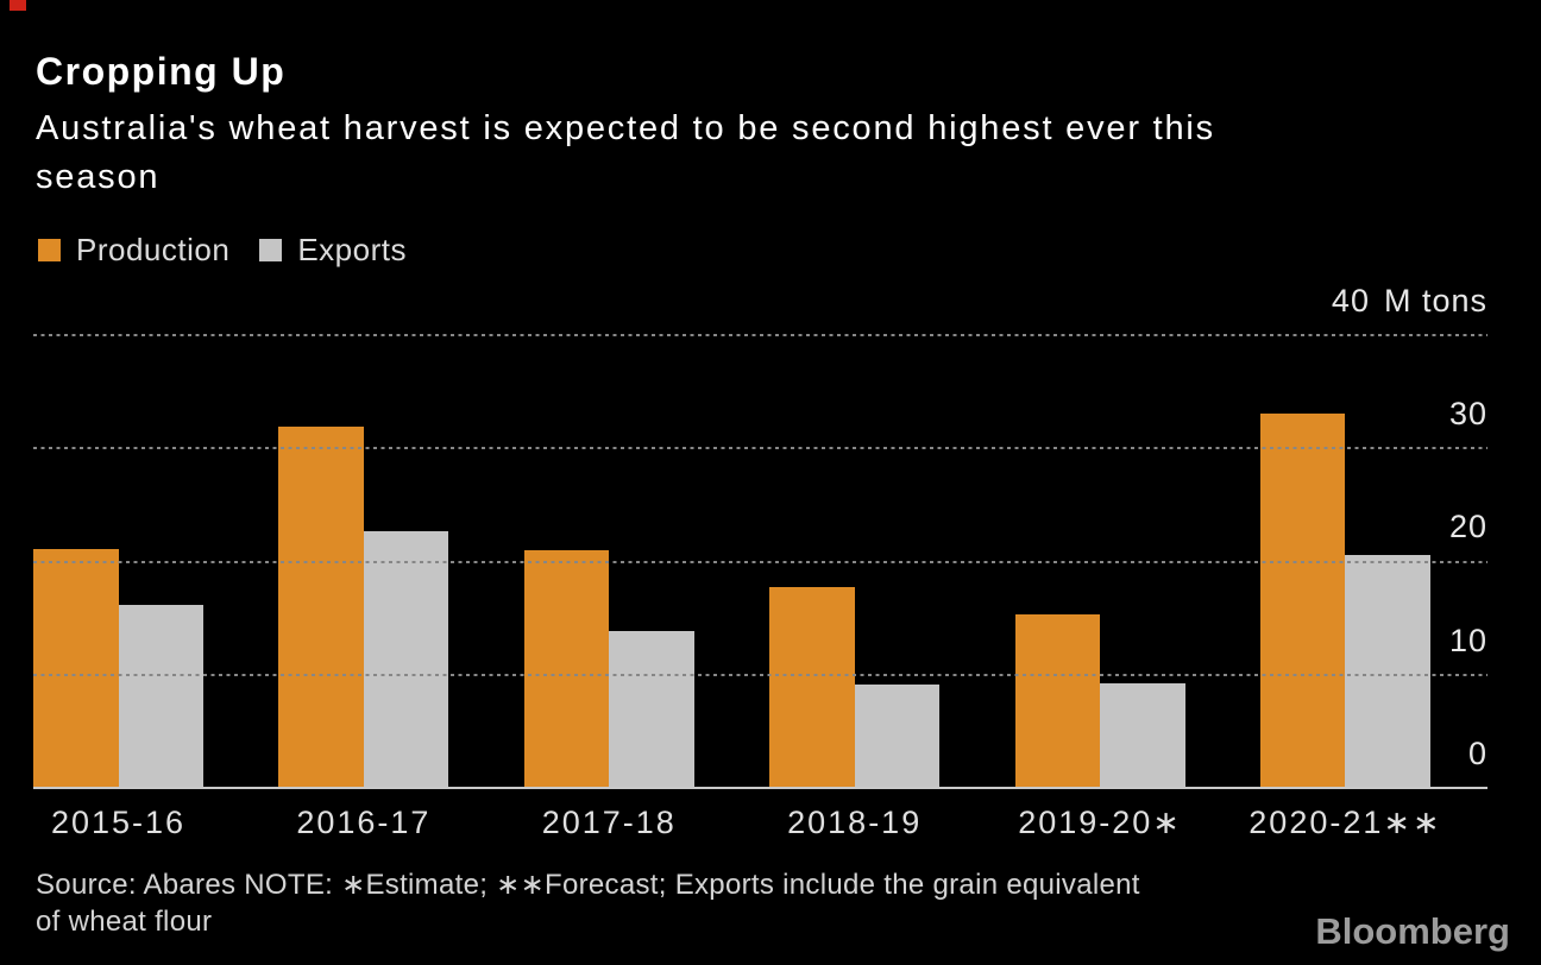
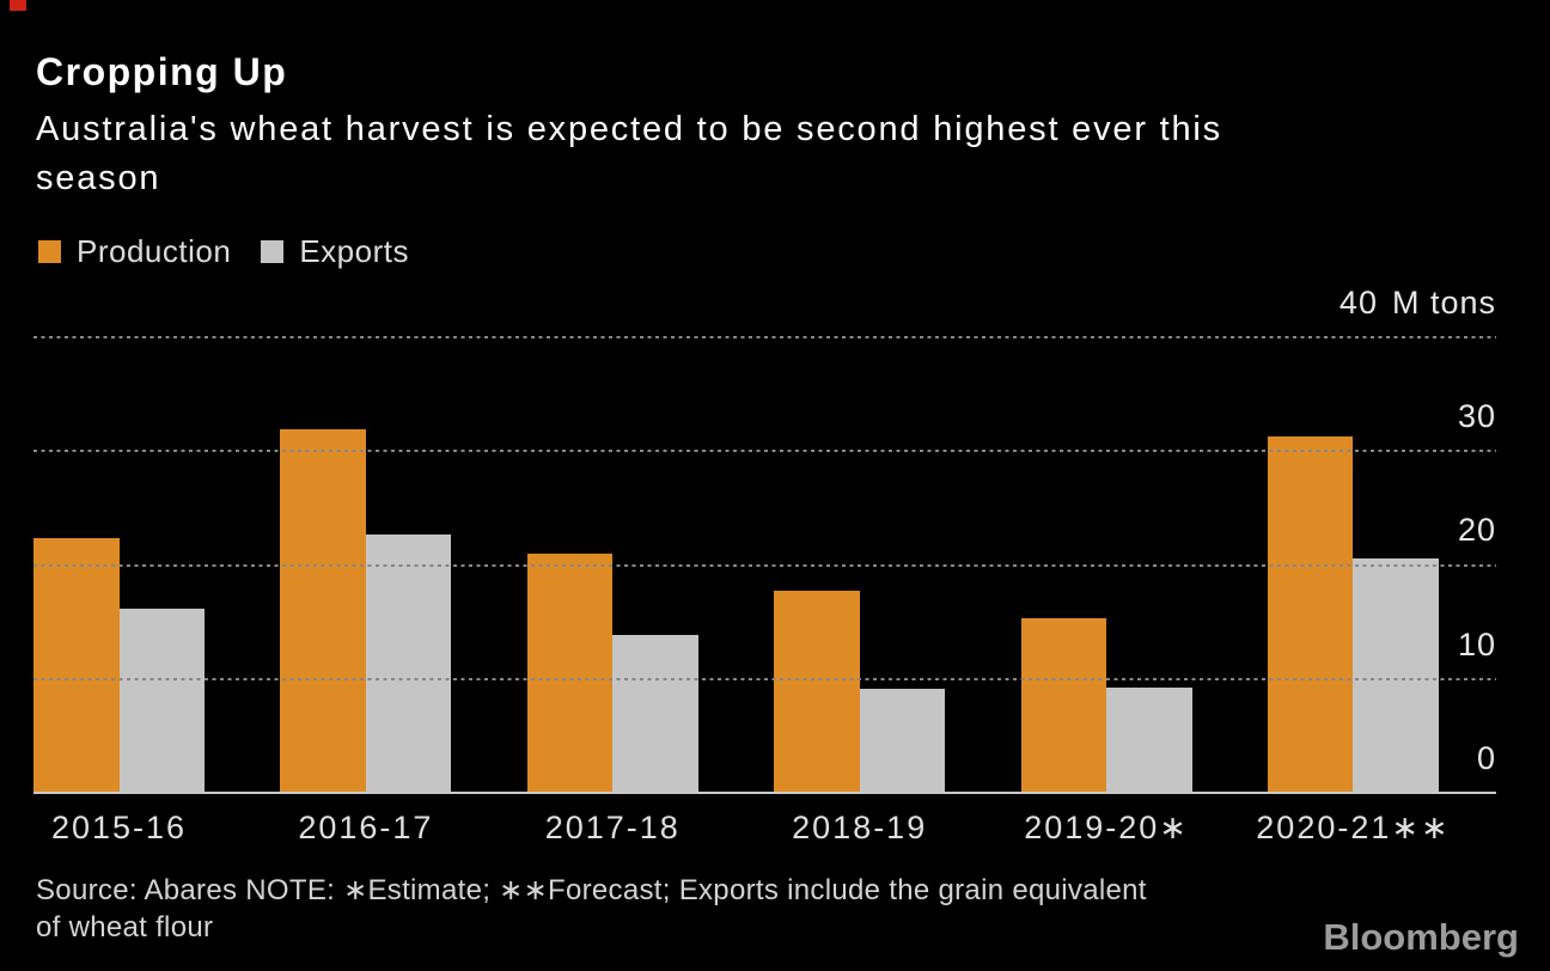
Production/2015-16: 21 -> 22
Production/2020-21∗∗: 33 -> 31
